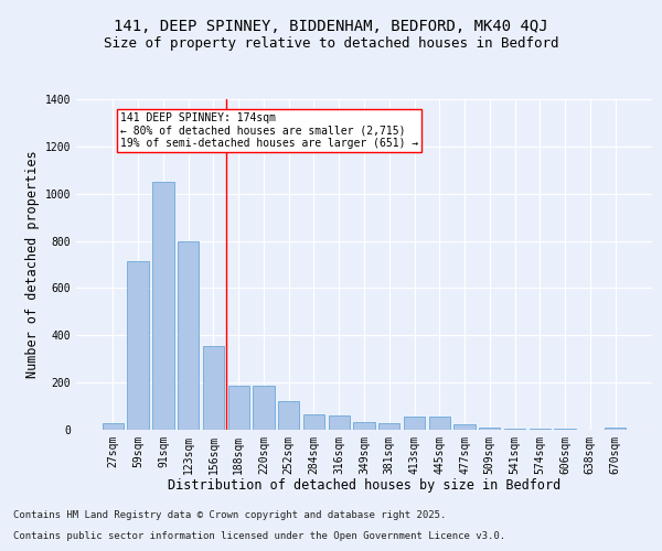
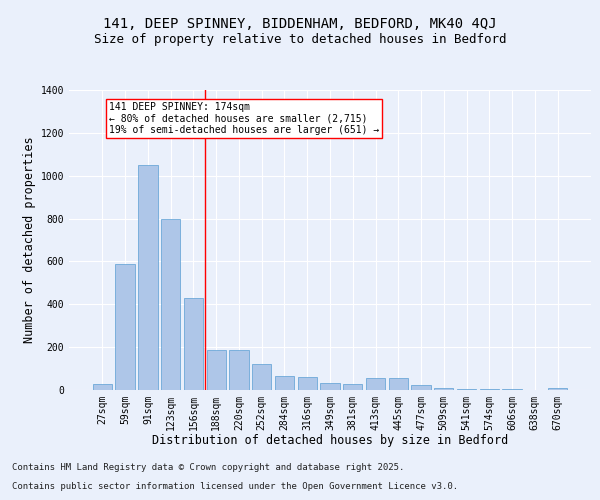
59sqm: 715 -> 590
156sqm: 355 -> 430
